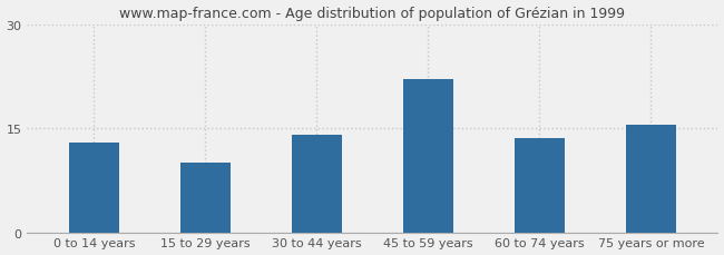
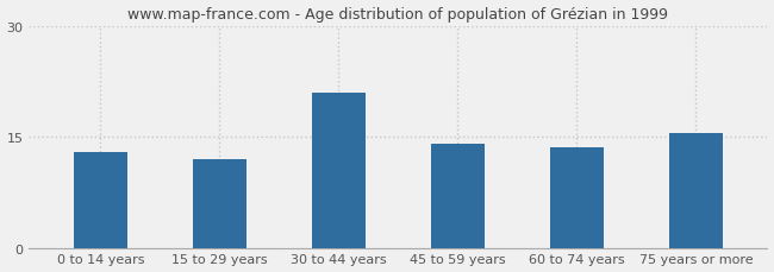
15 to 29 years: 10.0 -> 12.0
30 to 44 years: 14.0 -> 21.0
45 to 59 years: 22.0 -> 14.0
